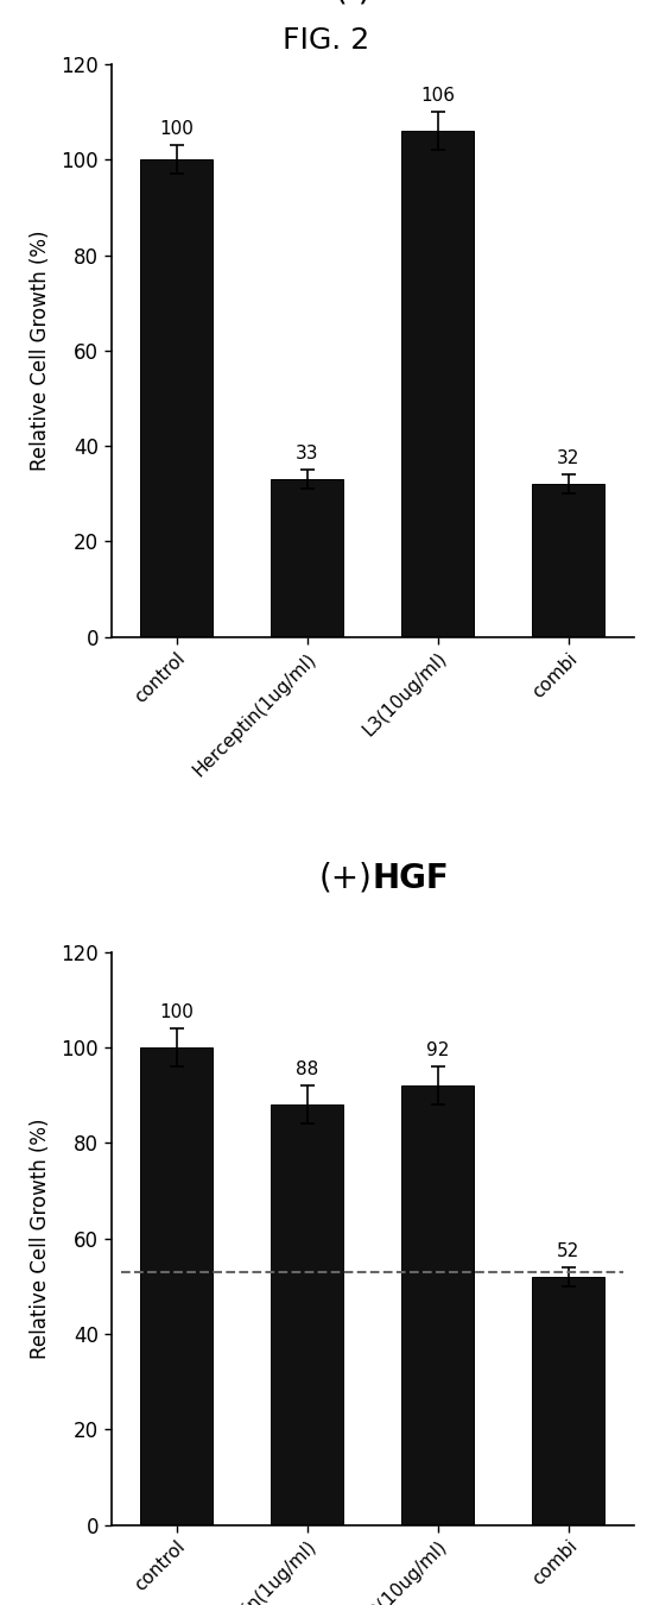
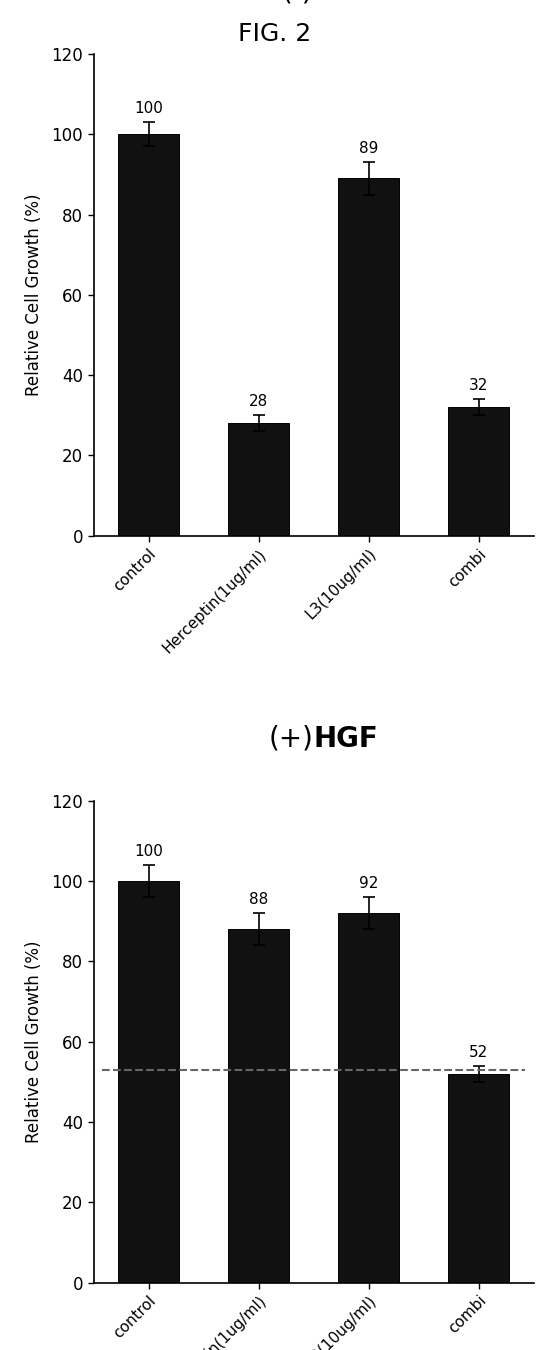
Herceptin(1ug/ml): 33 -> 28
L3(10ug/ml): 106 -> 89
